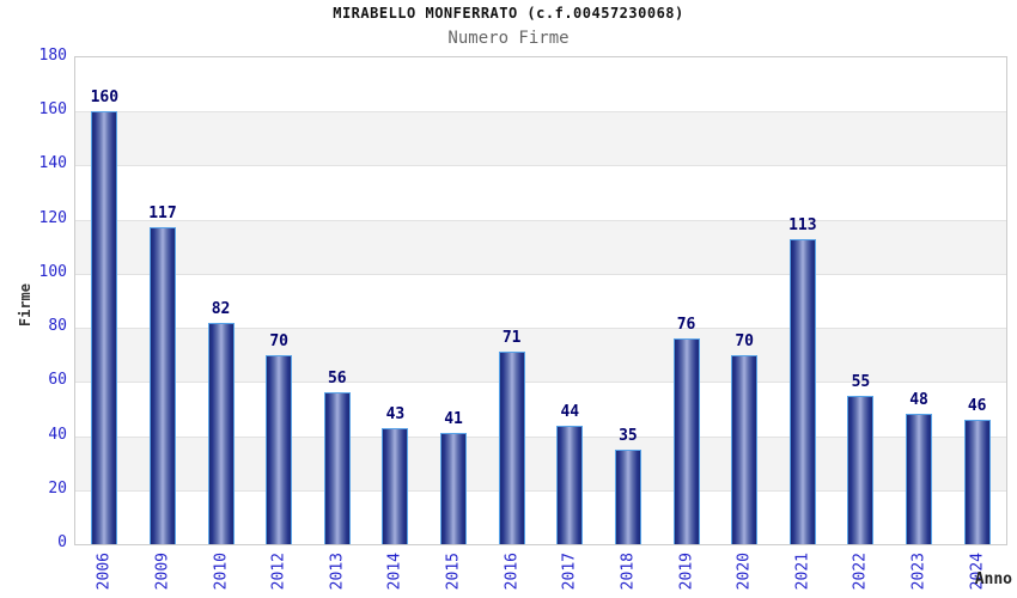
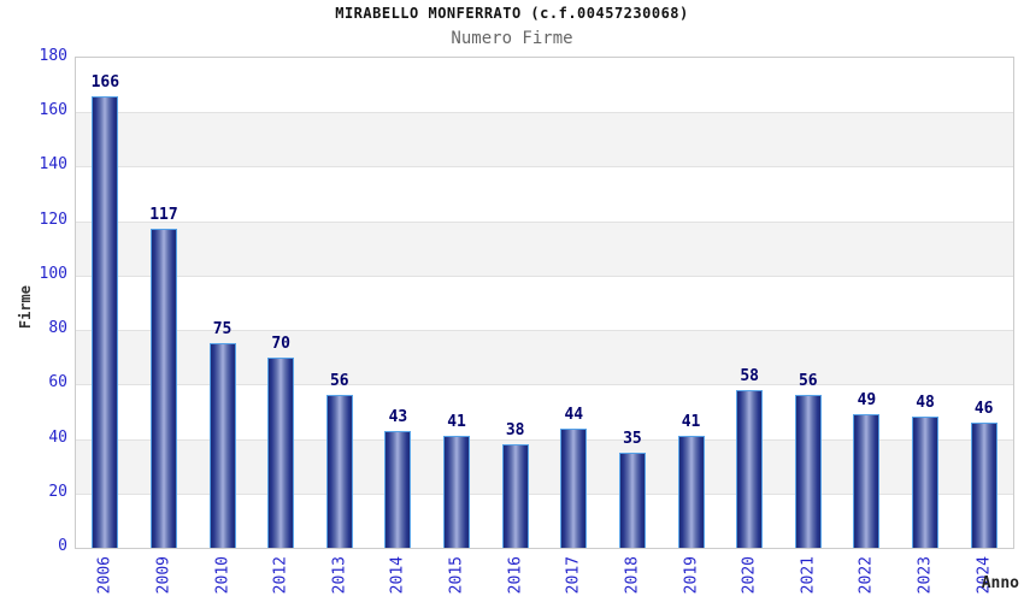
2006: 160 -> 166
2010: 82 -> 75
2016: 71 -> 38
2019: 76 -> 41
2020: 70 -> 58
2021: 113 -> 56
2022: 55 -> 49
